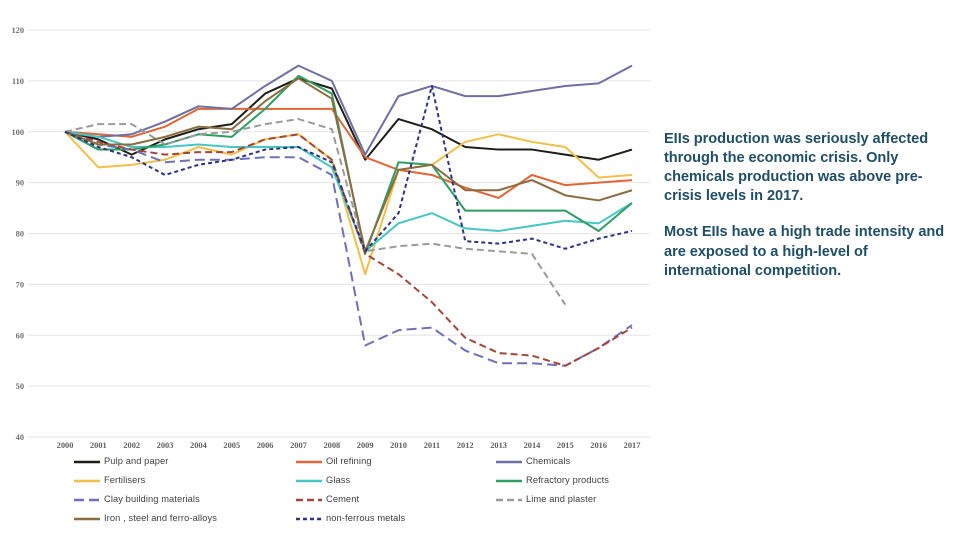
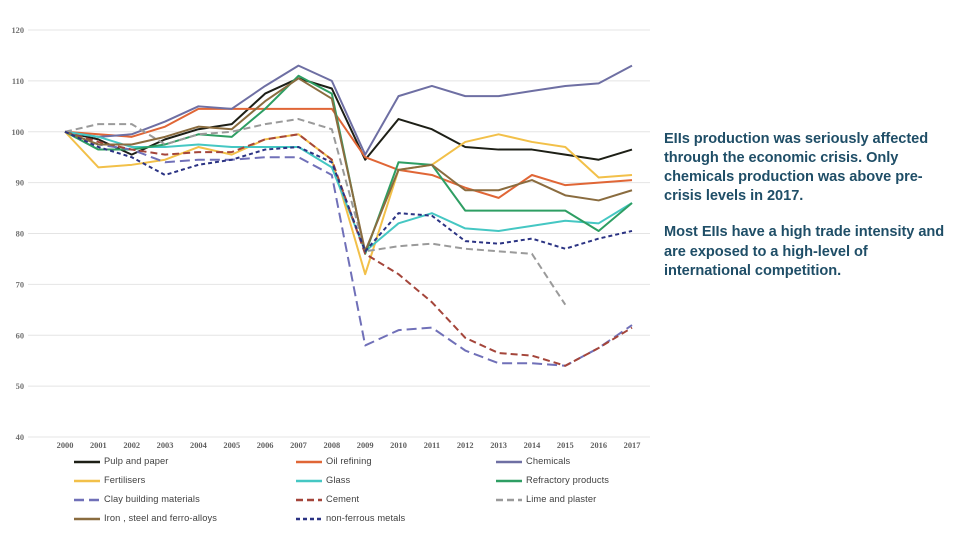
non-ferrous metals/2011: 109 -> 84
